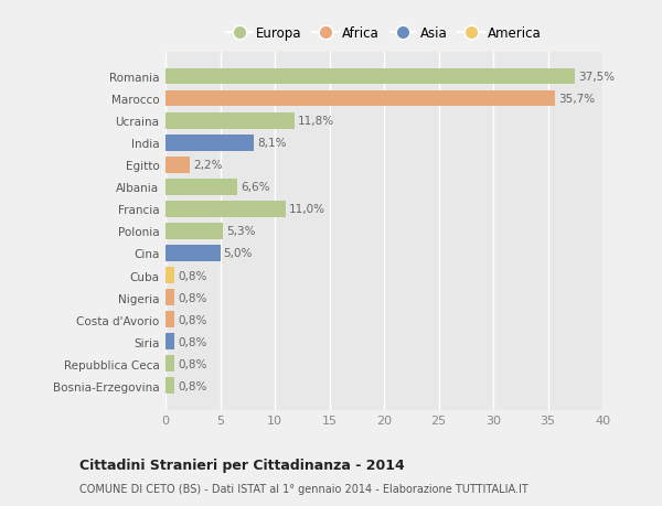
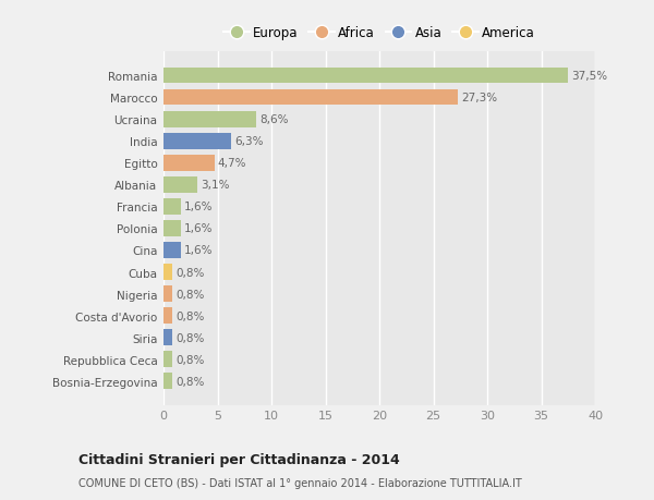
Marocco: 35,7% -> 27,3%
Ucraina: 11,8% -> 8,6%
India: 8,1% -> 6,3%
Egitto: 2,2% -> 4,7%
Albania: 6,6% -> 3,1%
Francia: 11,0% -> 1,6%
Polonia: 5,3% -> 1,6%
Cina: 5,0% -> 1,6%
